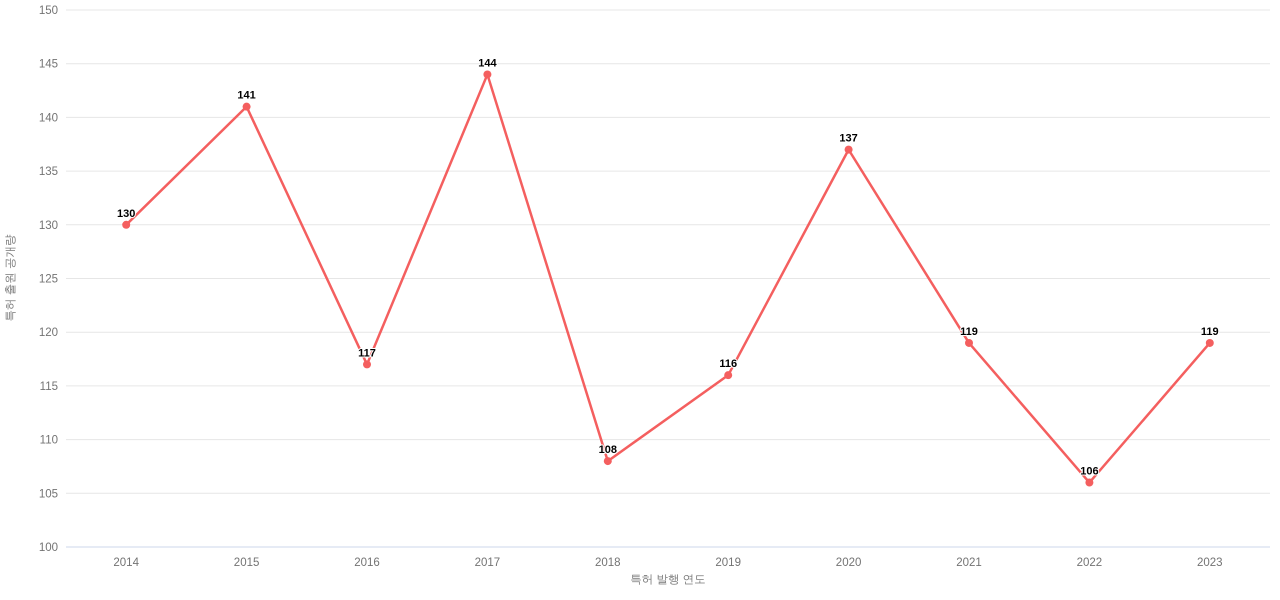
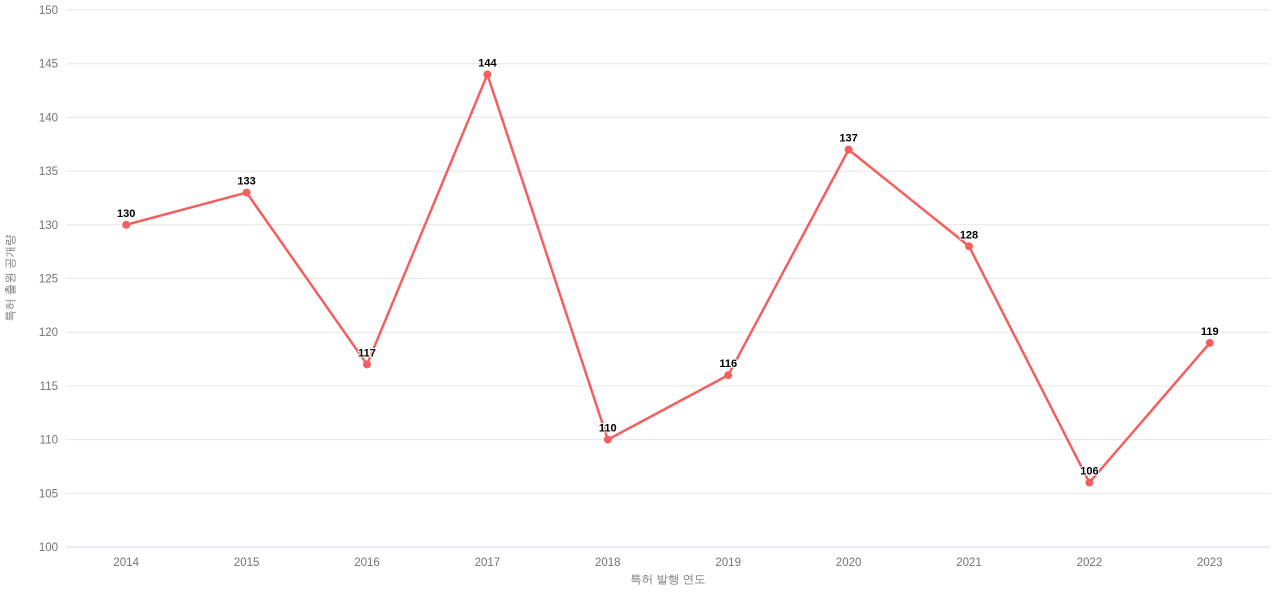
2015: 141 -> 133
2018: 108 -> 110
2021: 119 -> 128
